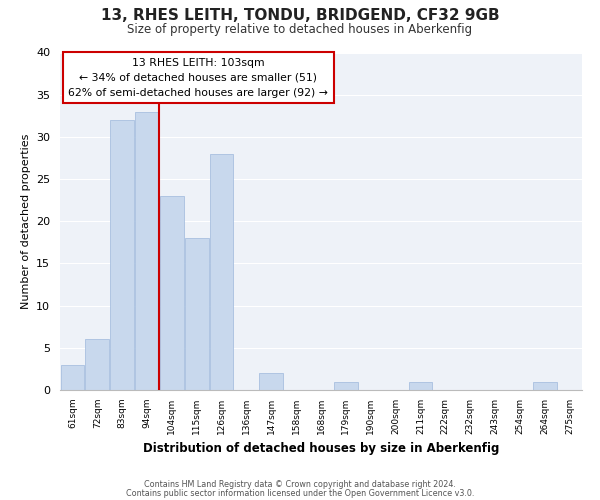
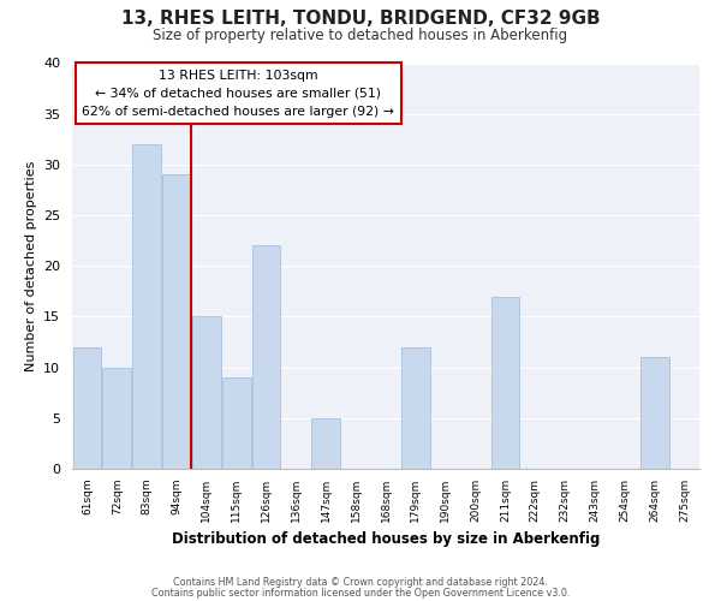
61sqm: 3 -> 12
72sqm: 6 -> 10
94sqm: 33 -> 29
104sqm: 23 -> 15
115sqm: 18 -> 9
126sqm: 28 -> 22
147sqm: 2 -> 5
179sqm: 1 -> 12
211sqm: 1 -> 17
264sqm: 1 -> 11
